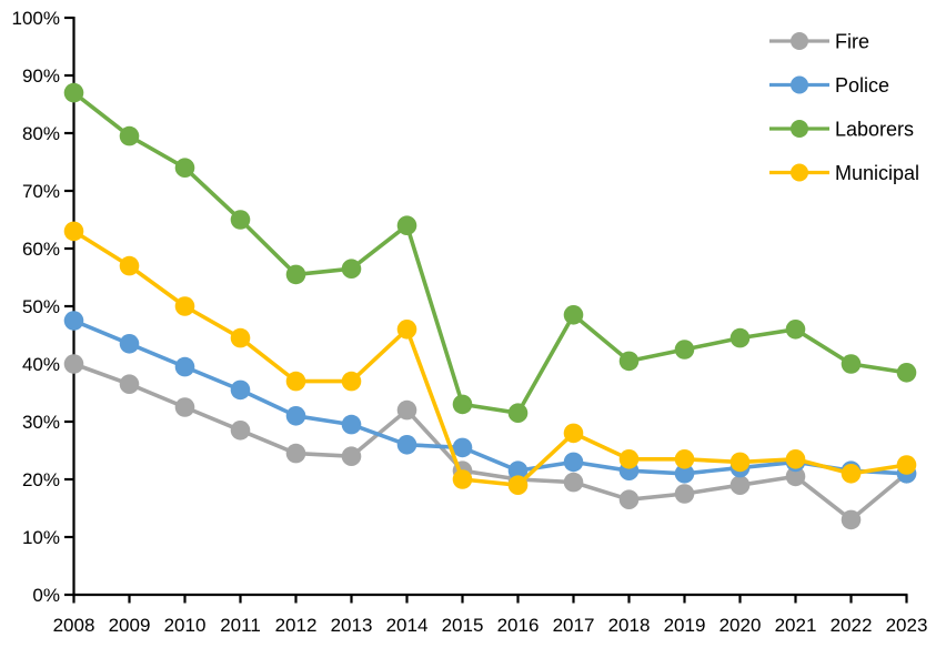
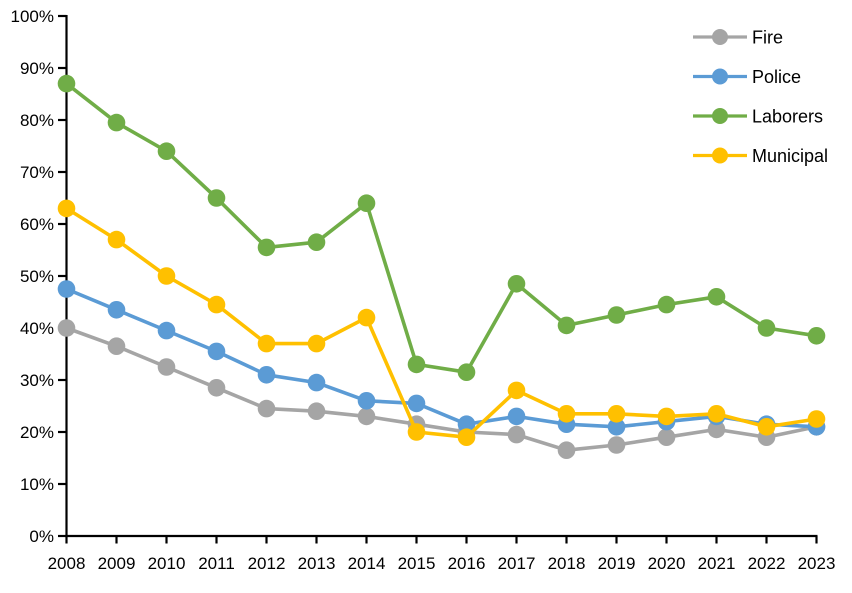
Fire/2014: 32% -> 23%
Municipal/2014: 46% -> 42%
Fire/2022: 13% -> 19%
